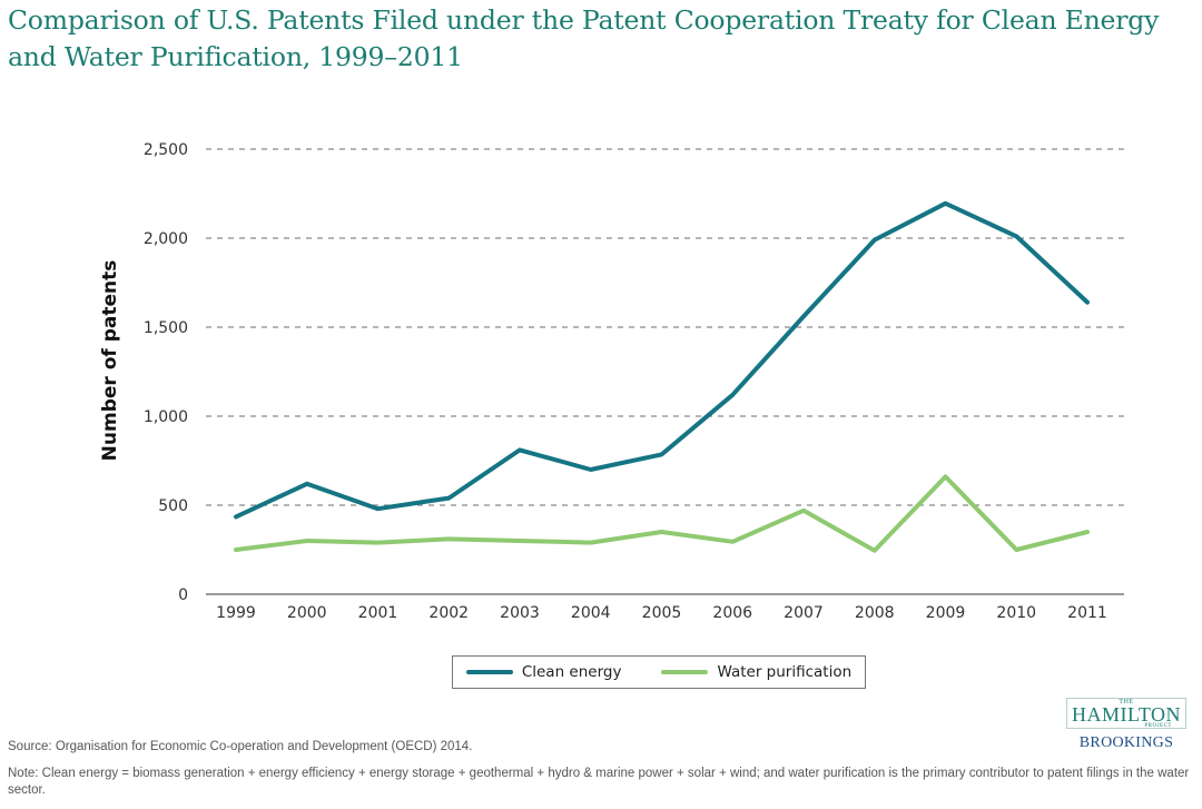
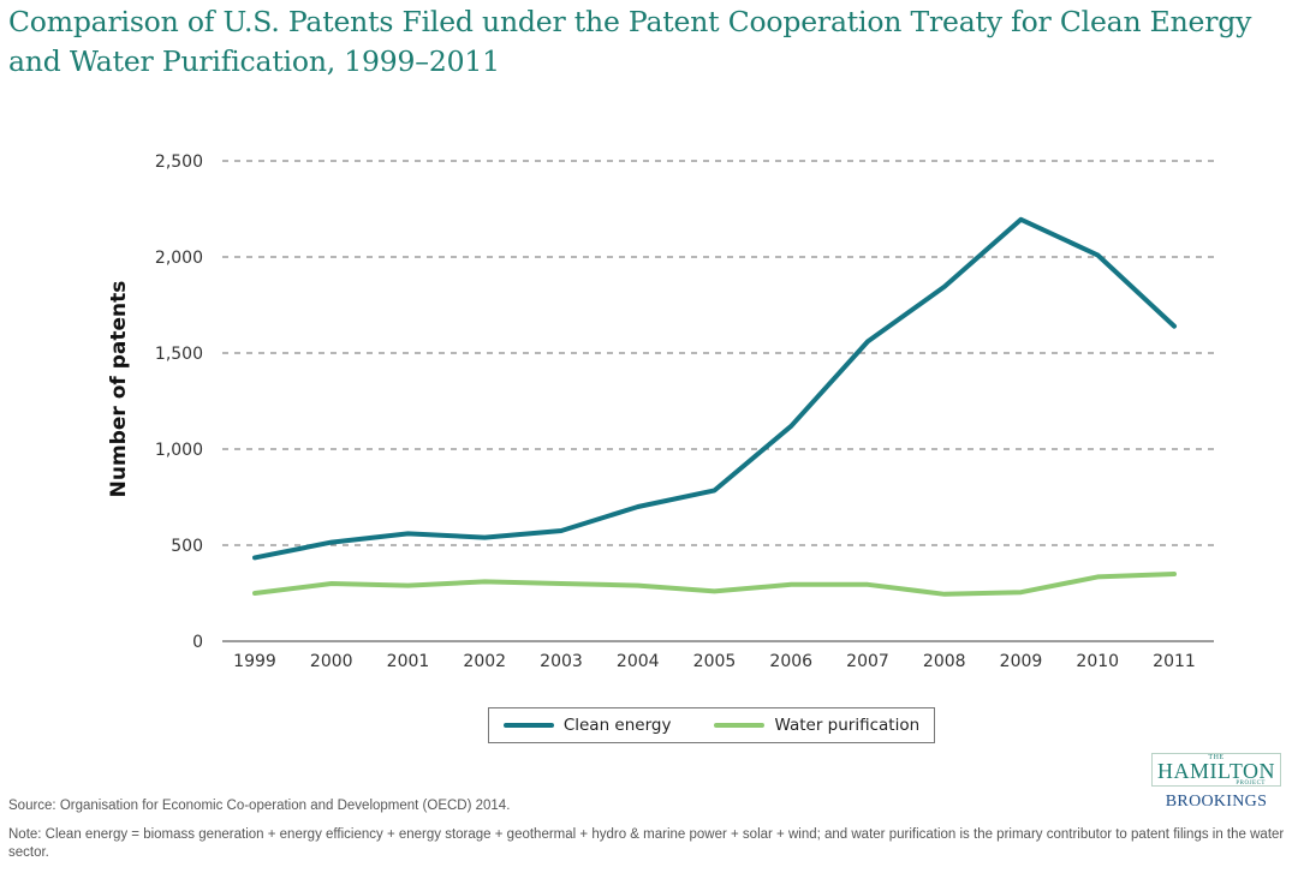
Clean energy/2000: 620 -> 520
Clean energy/2001: 480 -> 560
Clean energy/2003: 810 -> 580
Water purification/2005: 350 -> 260
Water purification/2007: 470 -> 300
Clean energy/2008: 1990 -> 1840
Water purification/2009: 660 -> 260
Water purification/2010: 250 -> 340
